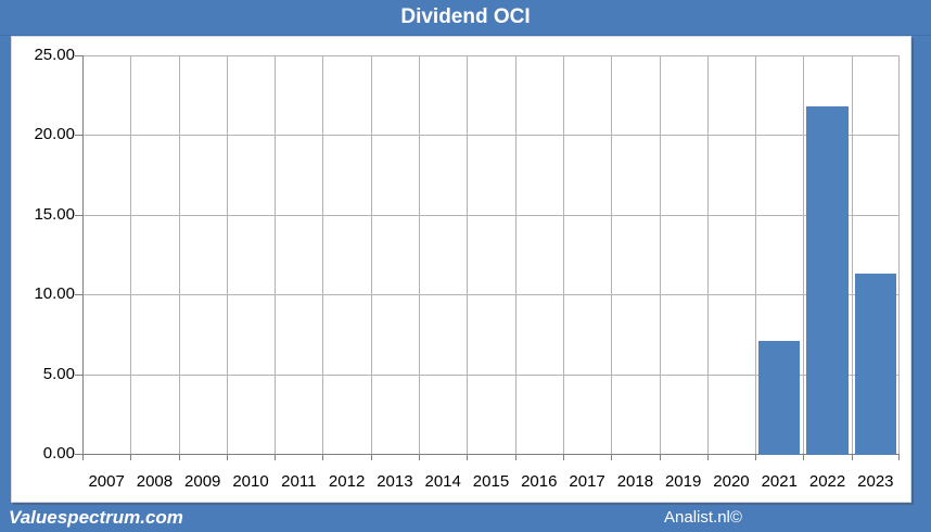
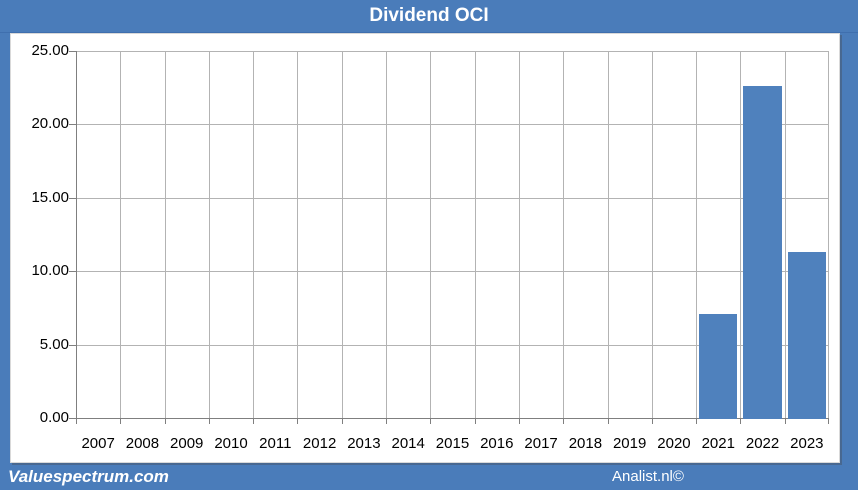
2022: 21.8 -> 22.6
